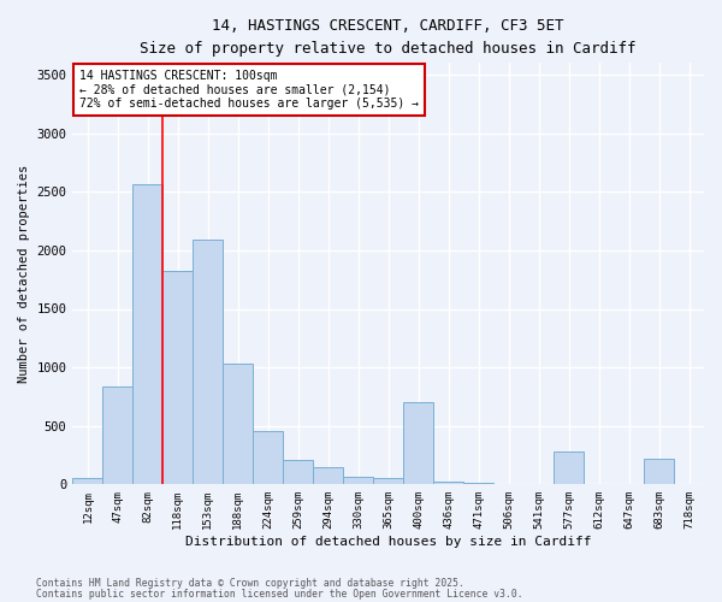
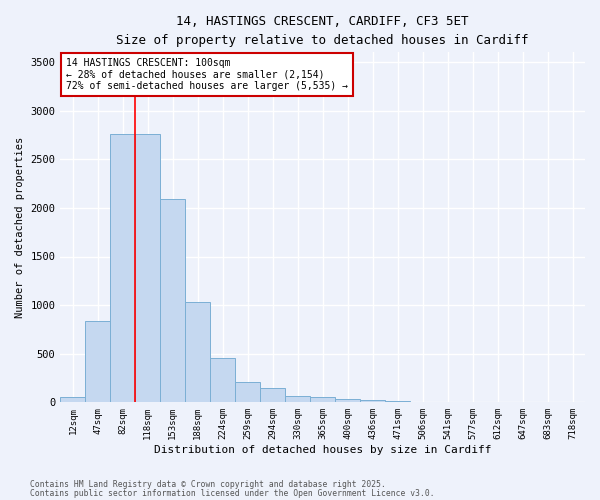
82sqm: 2560 -> 2760
118sqm: 1820 -> 2760
400sqm: 700 -> 30
577sqm: 280 -> 0
683sqm: 220 -> 0
